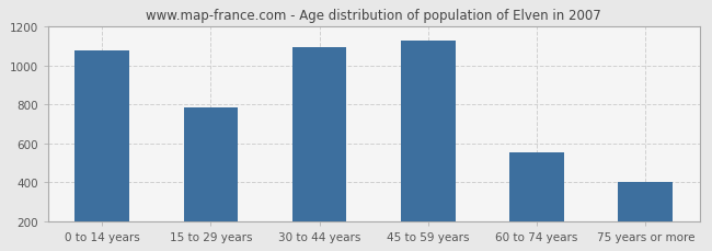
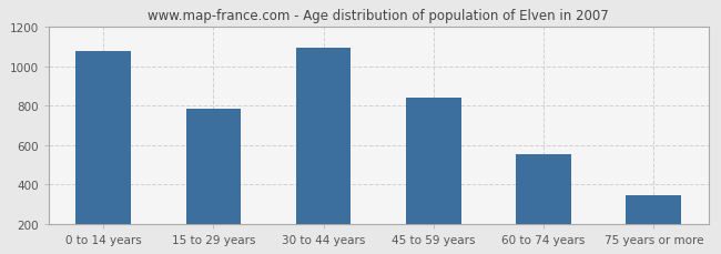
45 to 59 years: 1130 -> 840
75 years or more: 400 -> 340
